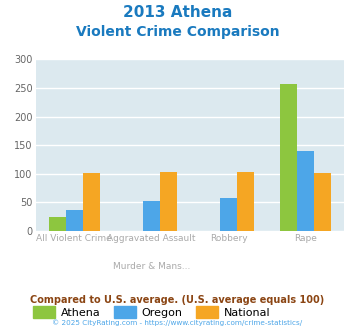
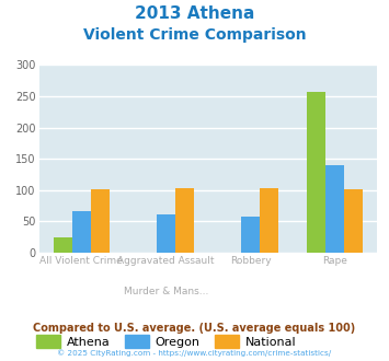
Oregon/All Violent Crime: 36 -> 66
Oregon/Aggravated Assault: 52 -> 62
